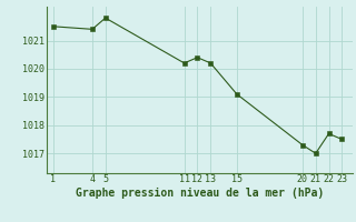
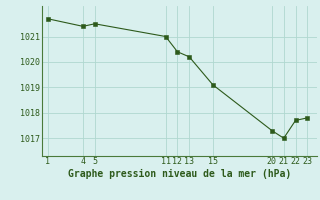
1: 1021.5 -> 1021.7
5: 1021.8 -> 1021.5
11: 1020.2 -> 1021.0
23: 1017.5 -> 1017.8
